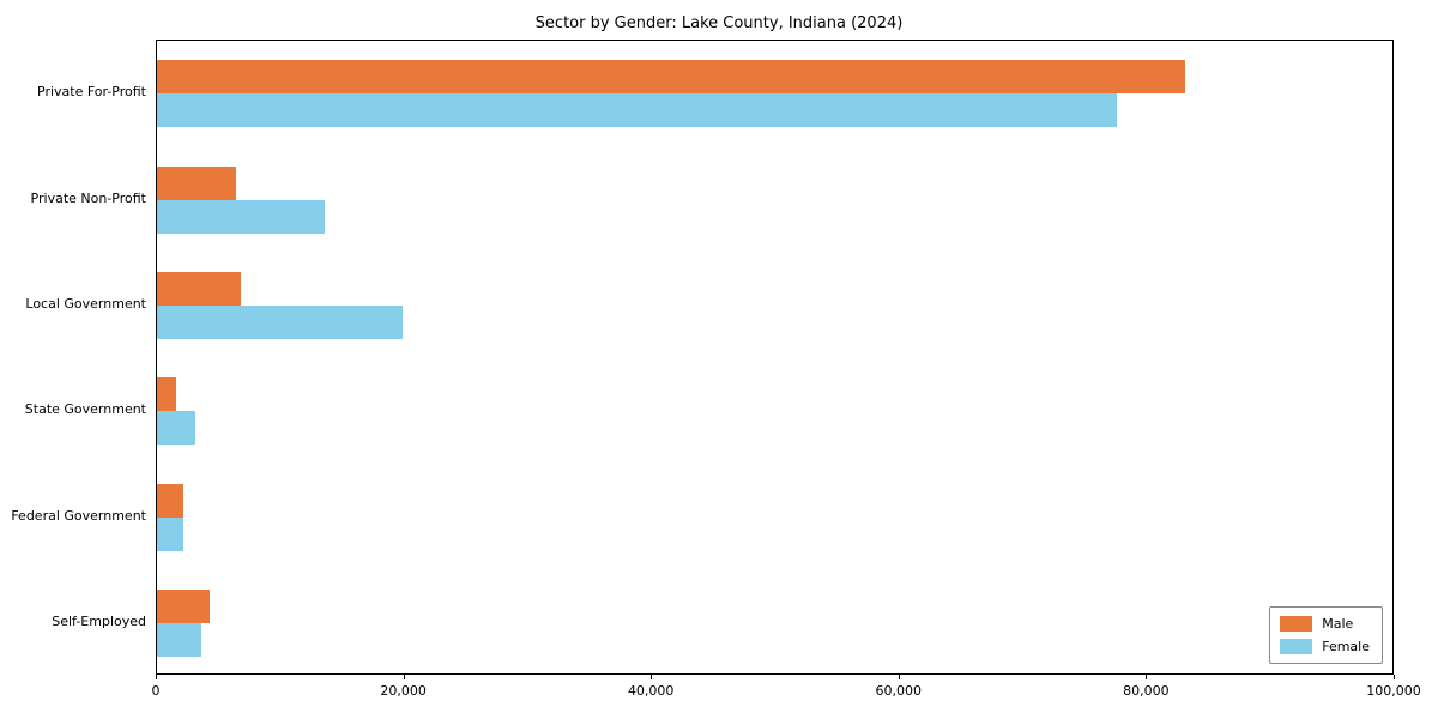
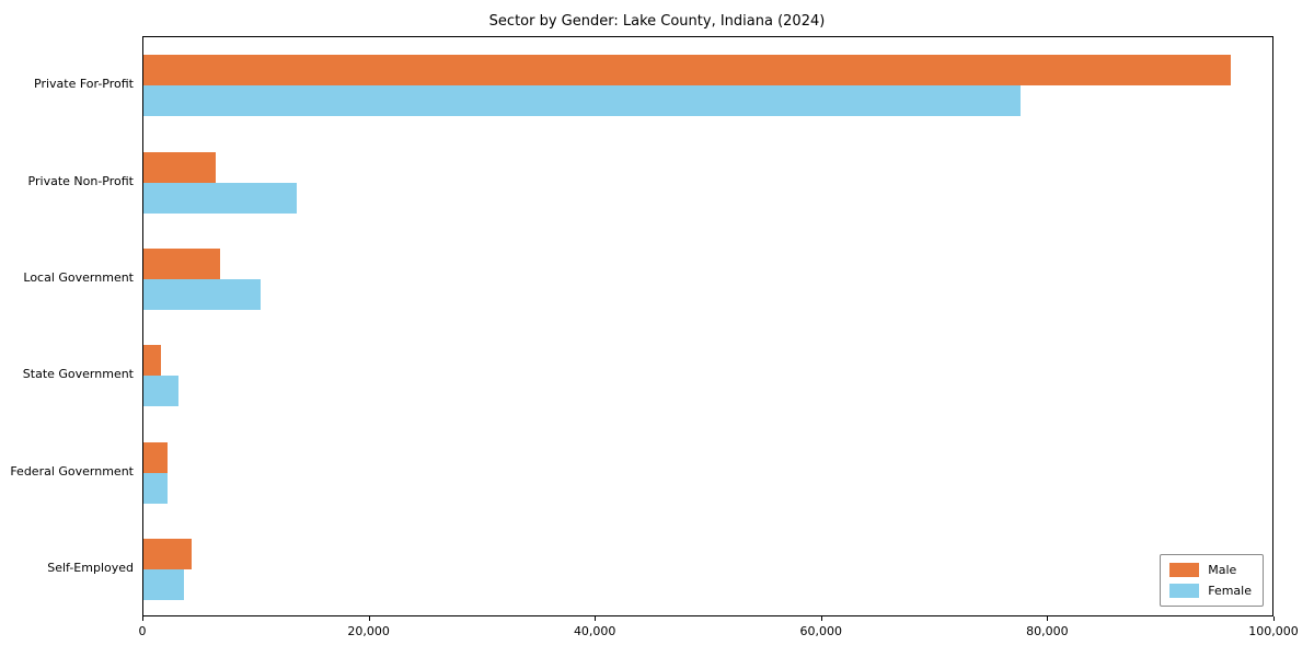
Male/Private For-Profit: 83200 -> 96300
Female/Local Government: 19900 -> 10400
